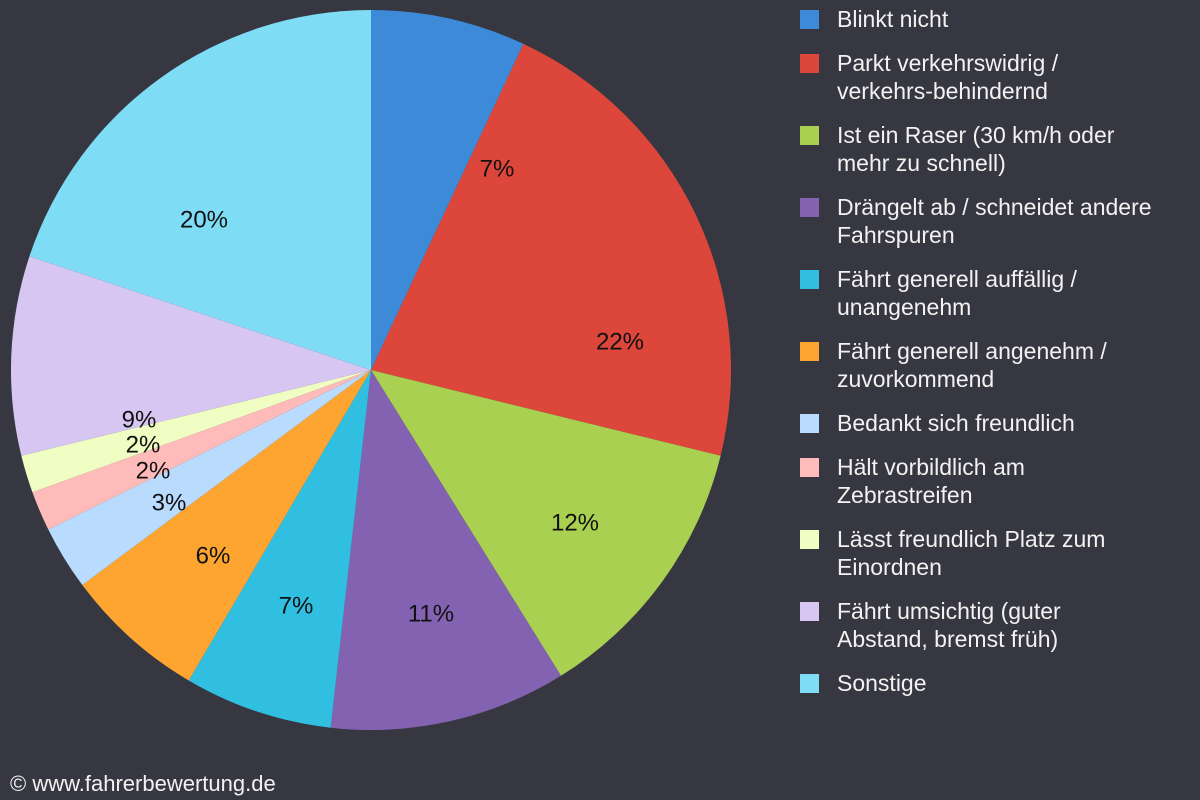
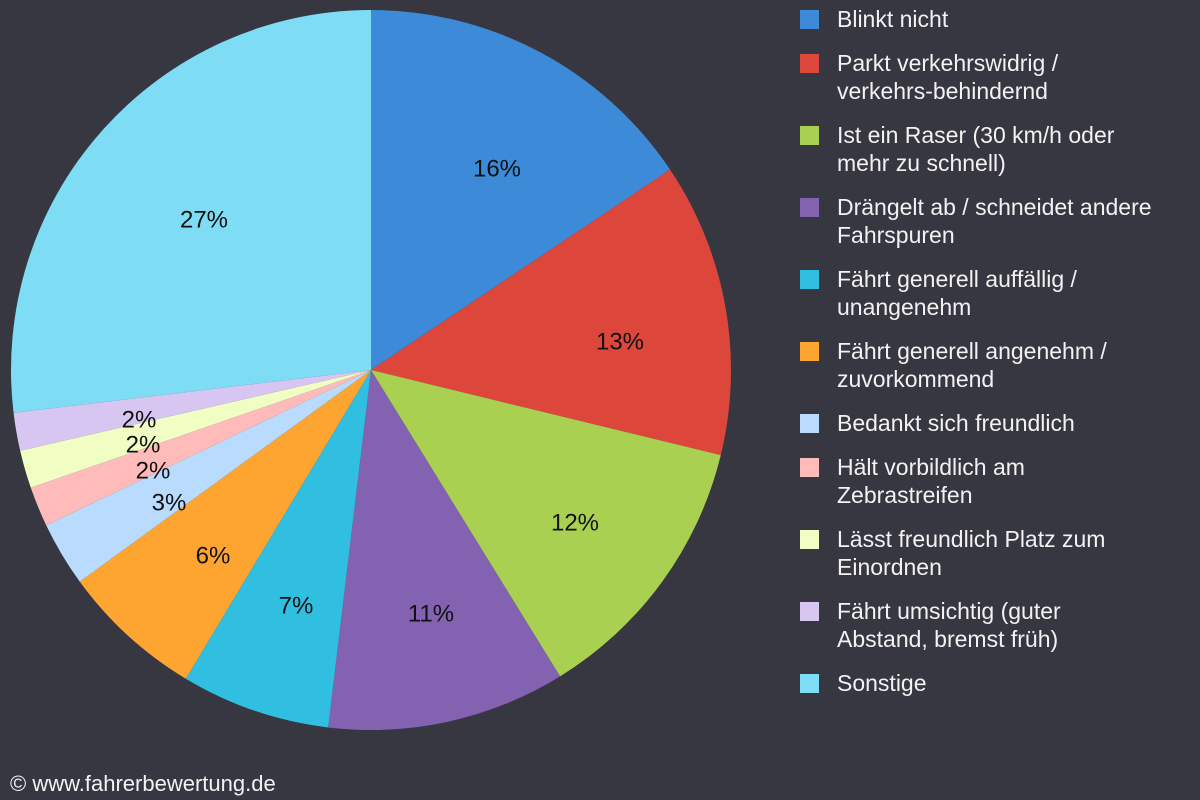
Blinkt nicht: 7% -> 16%
Parkt verkehrswidrig / verkehrs-behindernd: 22% -> 13%
Fährt umsichtig (guter Abstand, bremst früh): 9% -> 2%
Sonstige: 20% -> 27%
